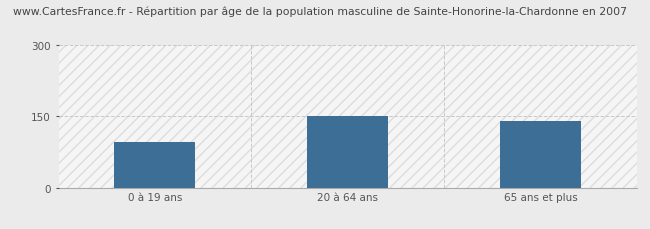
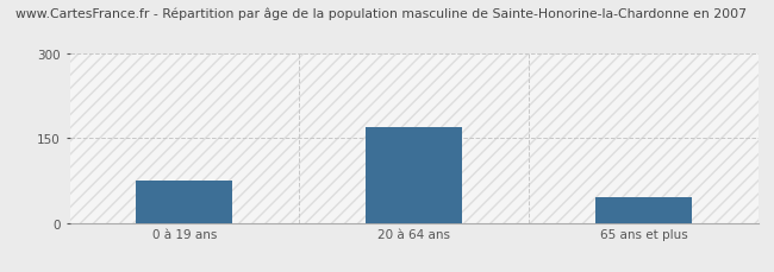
0 à 19 ans: 95 -> 75
20 à 64 ans: 150 -> 170
65 ans et plus: 140 -> 45
